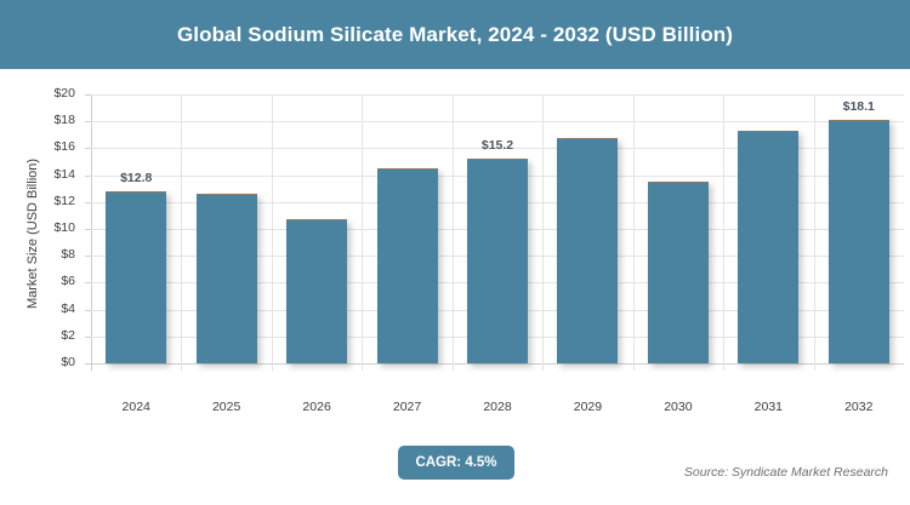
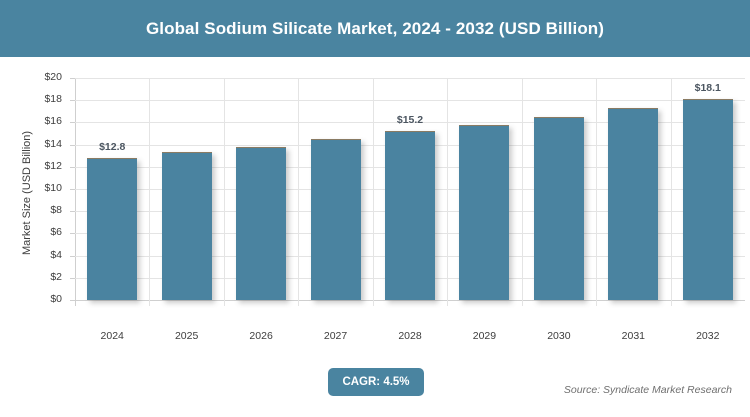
2025: $12.6 -> $13.3
2026: $10.7 -> $13.8
2029: $16.8 -> $15.8
2030: $13.5 -> $16.5
